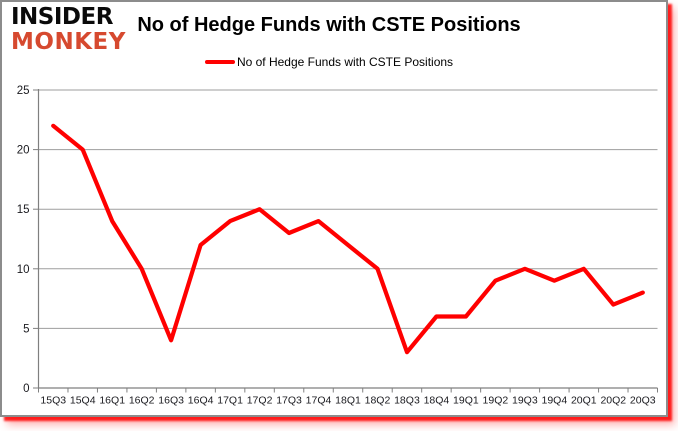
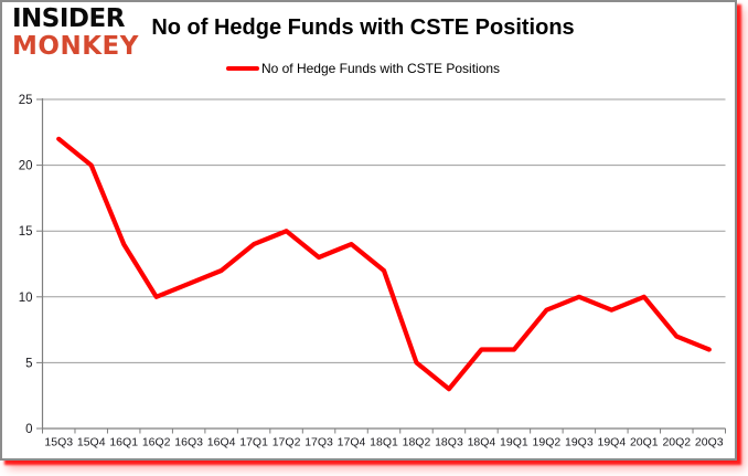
16Q3: 4 -> 11
18Q2: 10 -> 5
20Q3: 8 -> 6
